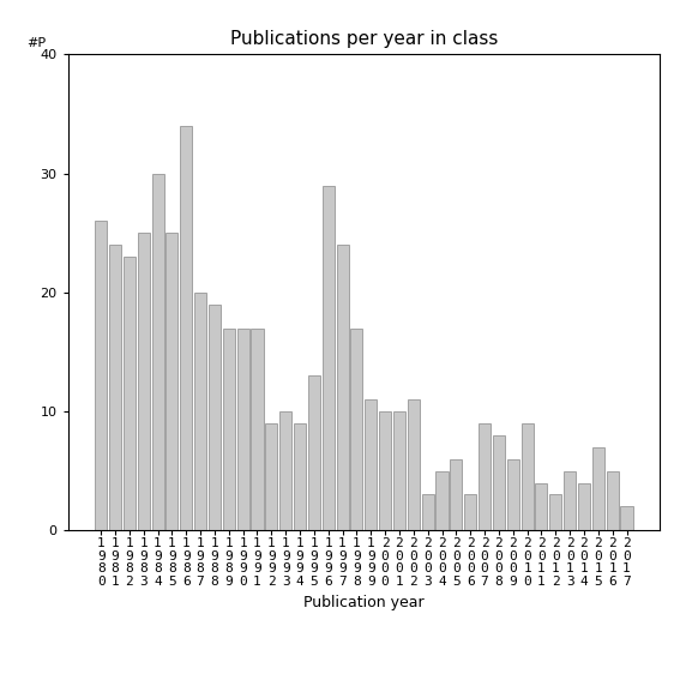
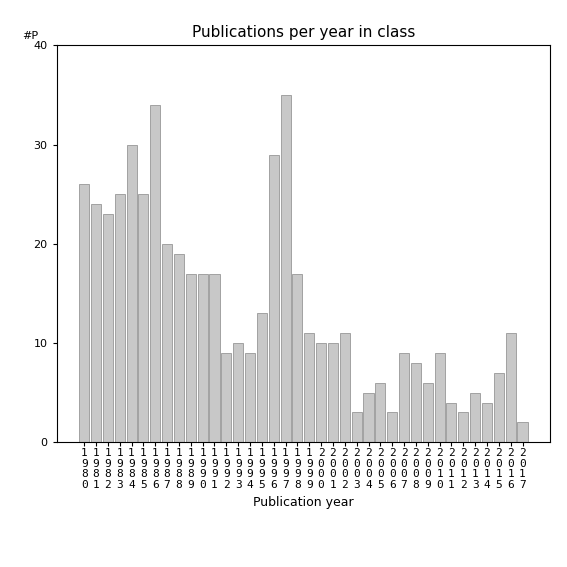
1 9 9 7: 24 -> 35
2 0 1 6: 5 -> 11
